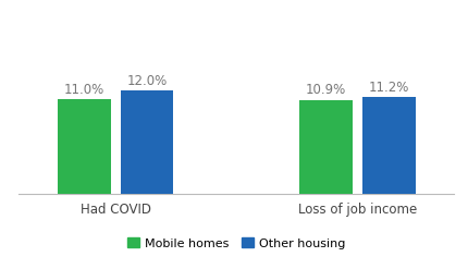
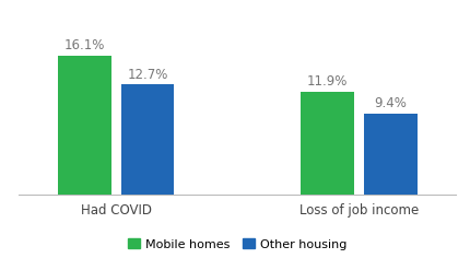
Mobile homes/Had COVID: 11.0% -> 16.1%
Other housing/Had COVID: 12.0% -> 12.7%
Mobile homes/Loss of job income: 10.9% -> 11.9%
Other housing/Loss of job income: 11.2% -> 9.4%
